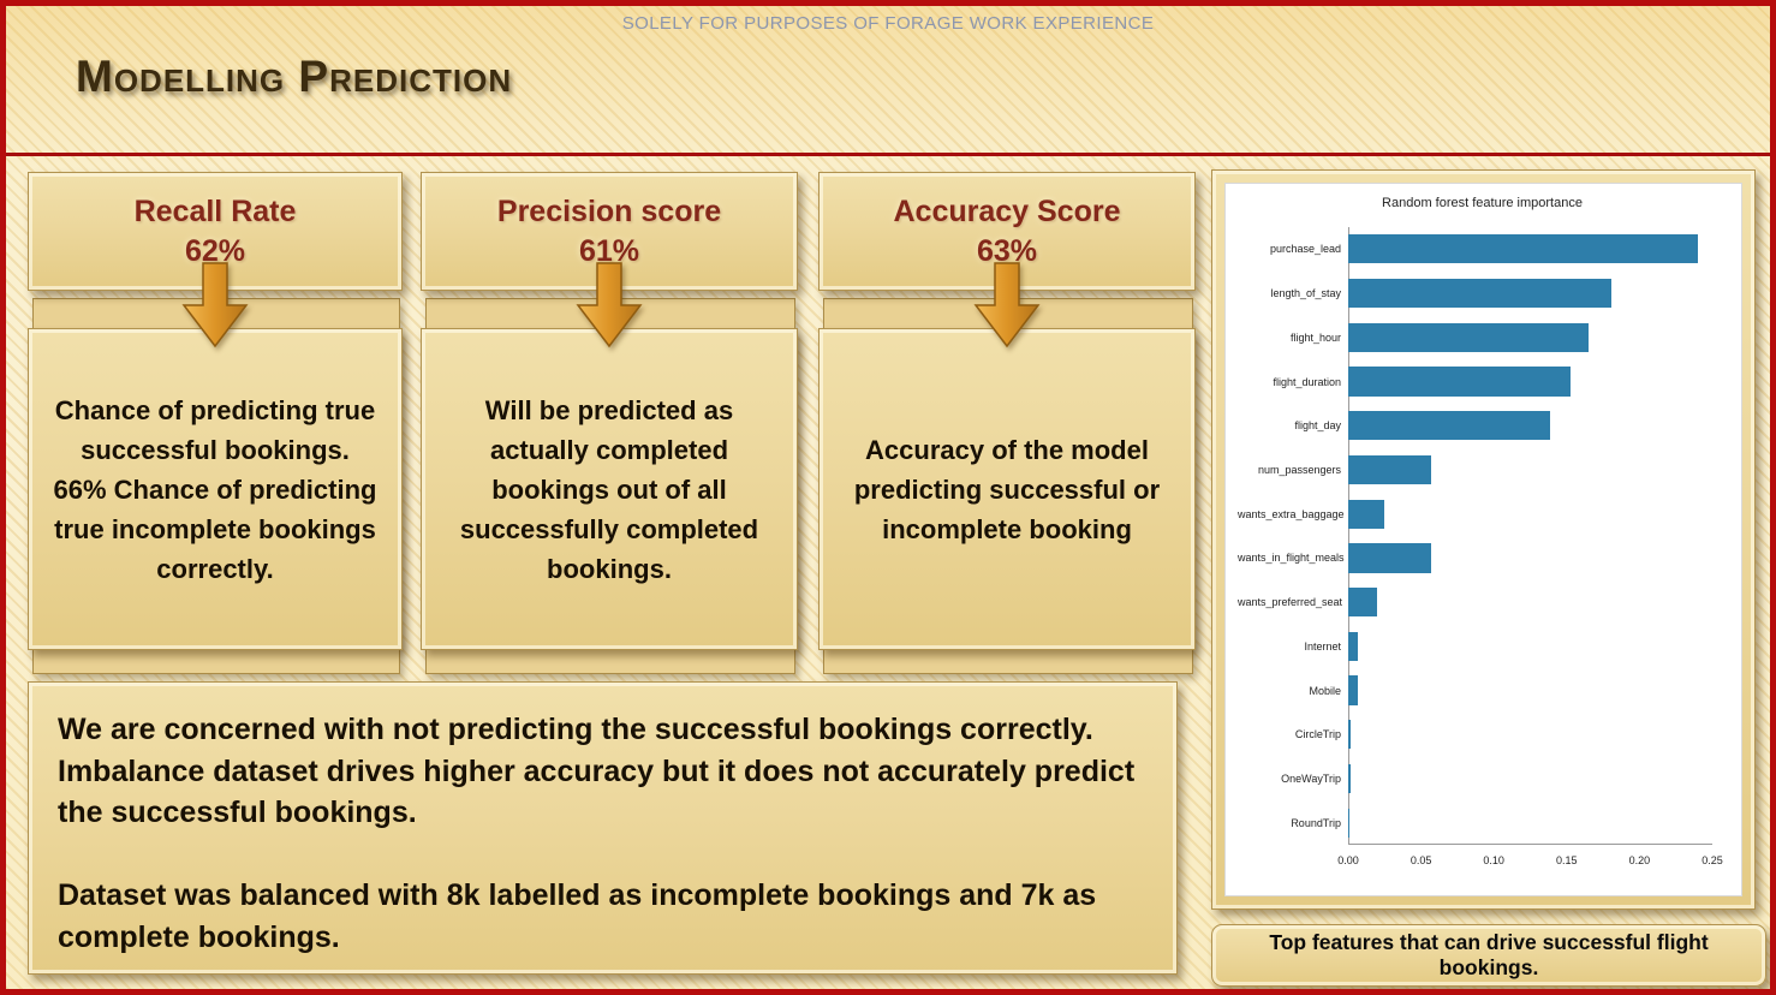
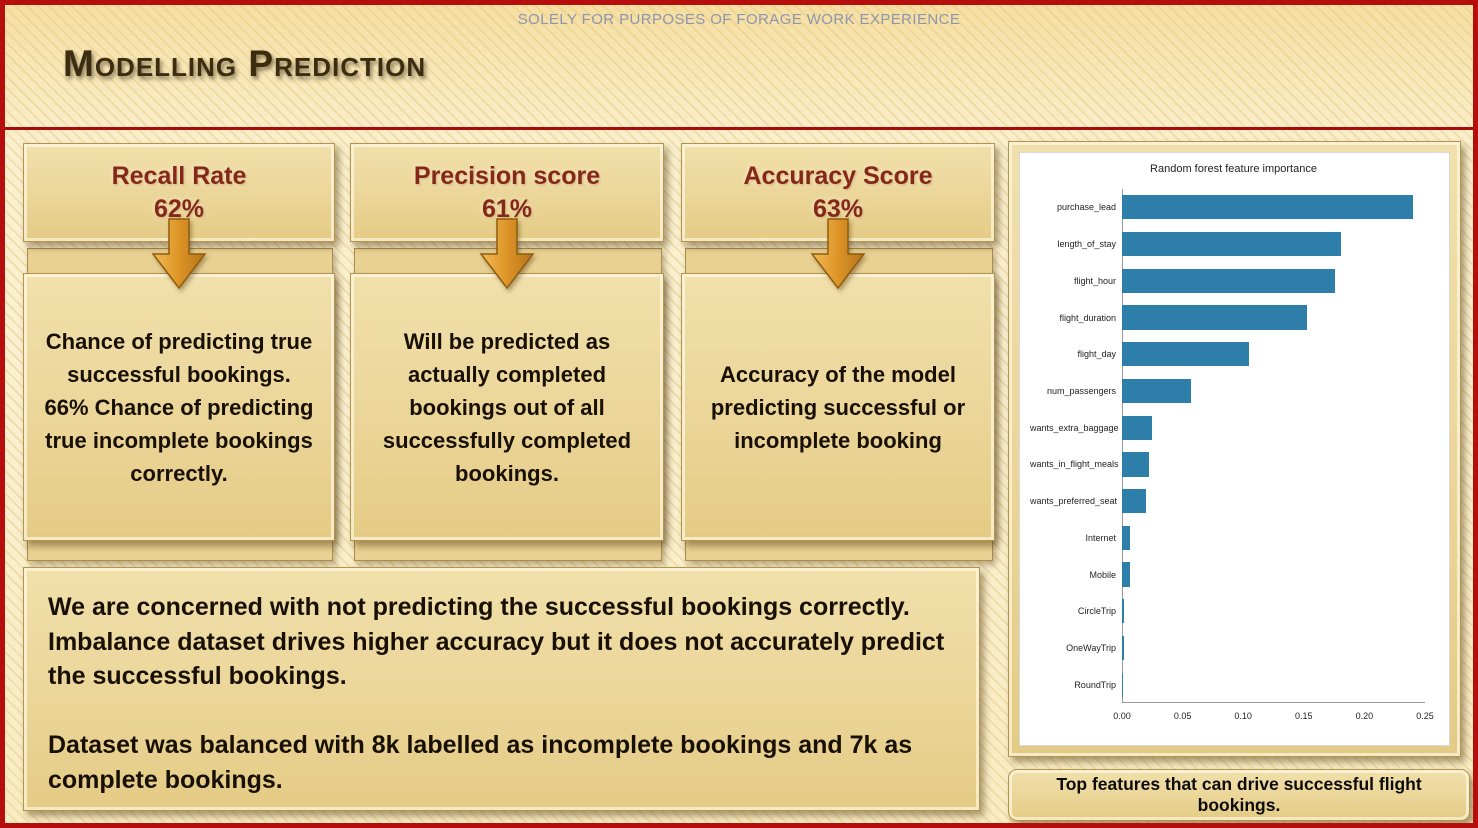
flight_hour: 0.165 -> 0.176
flight_day: 0.139 -> 0.105
wants_in_flight_meals: 0.057 -> 0.022
